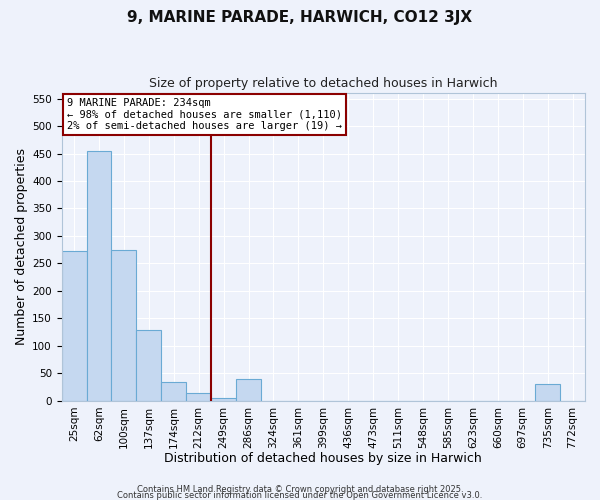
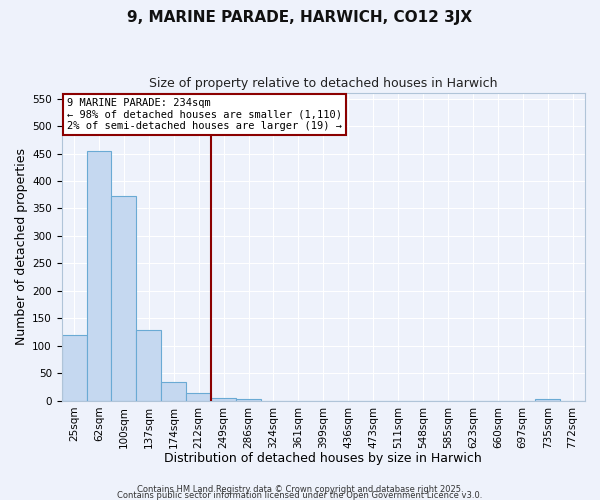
25sqm: 272 -> 120
100sqm: 274 -> 372
286sqm: 40 -> 4
735sqm: 30 -> 3
